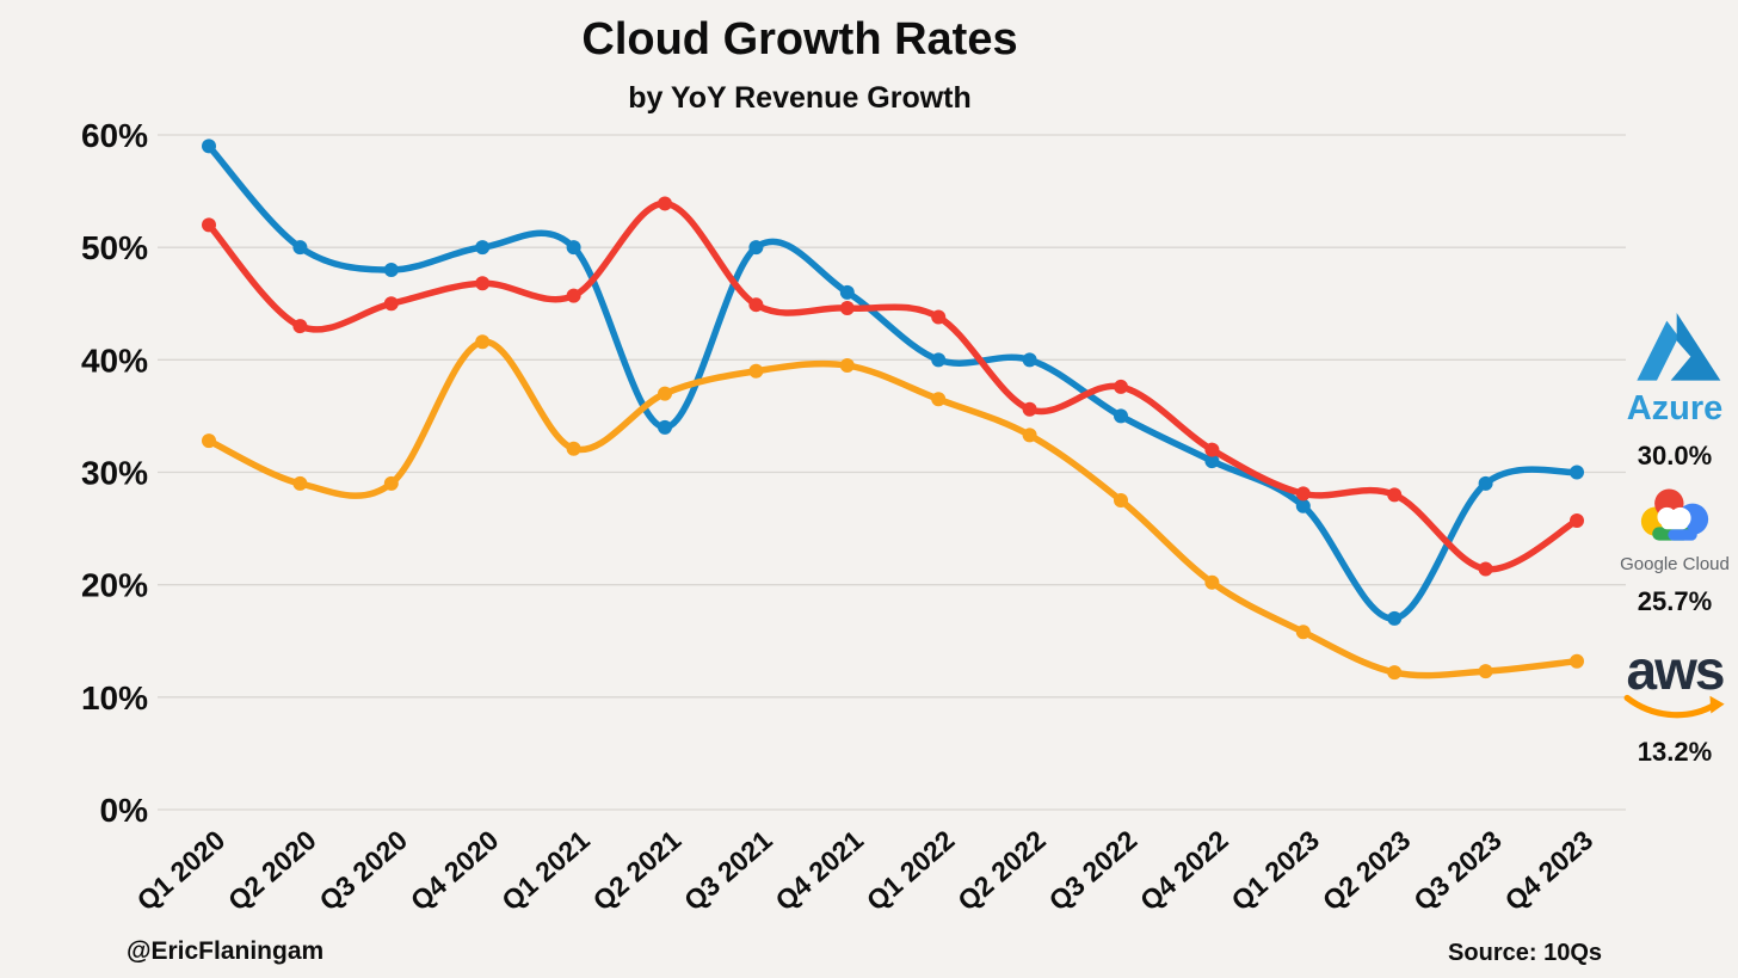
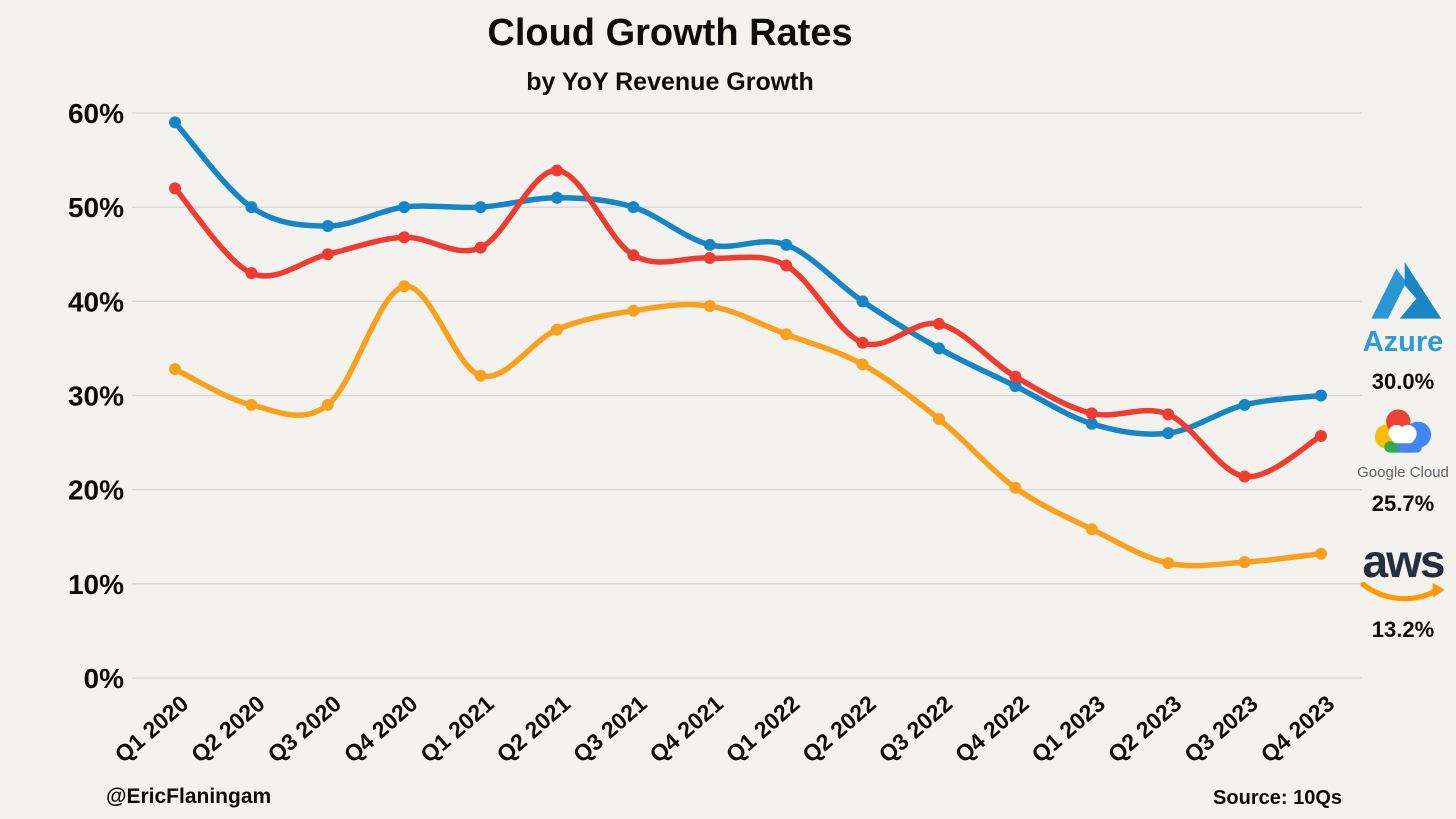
Azure/Q2 2021: 34% -> 51%
Azure/Q1 2022: 40% -> 46%
Azure/Q2 2023: 17% -> 26%
